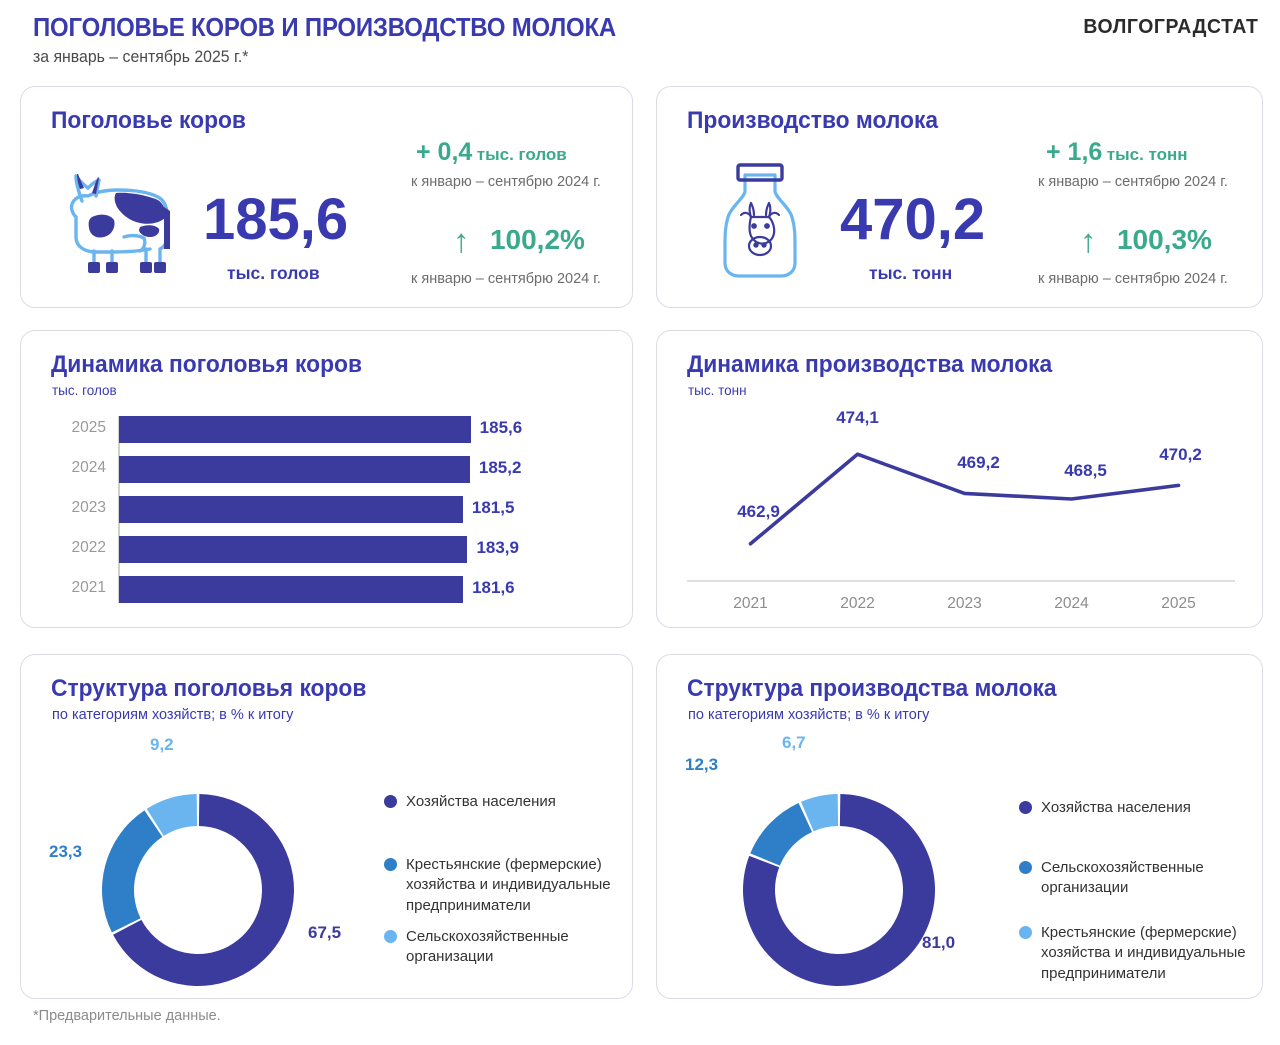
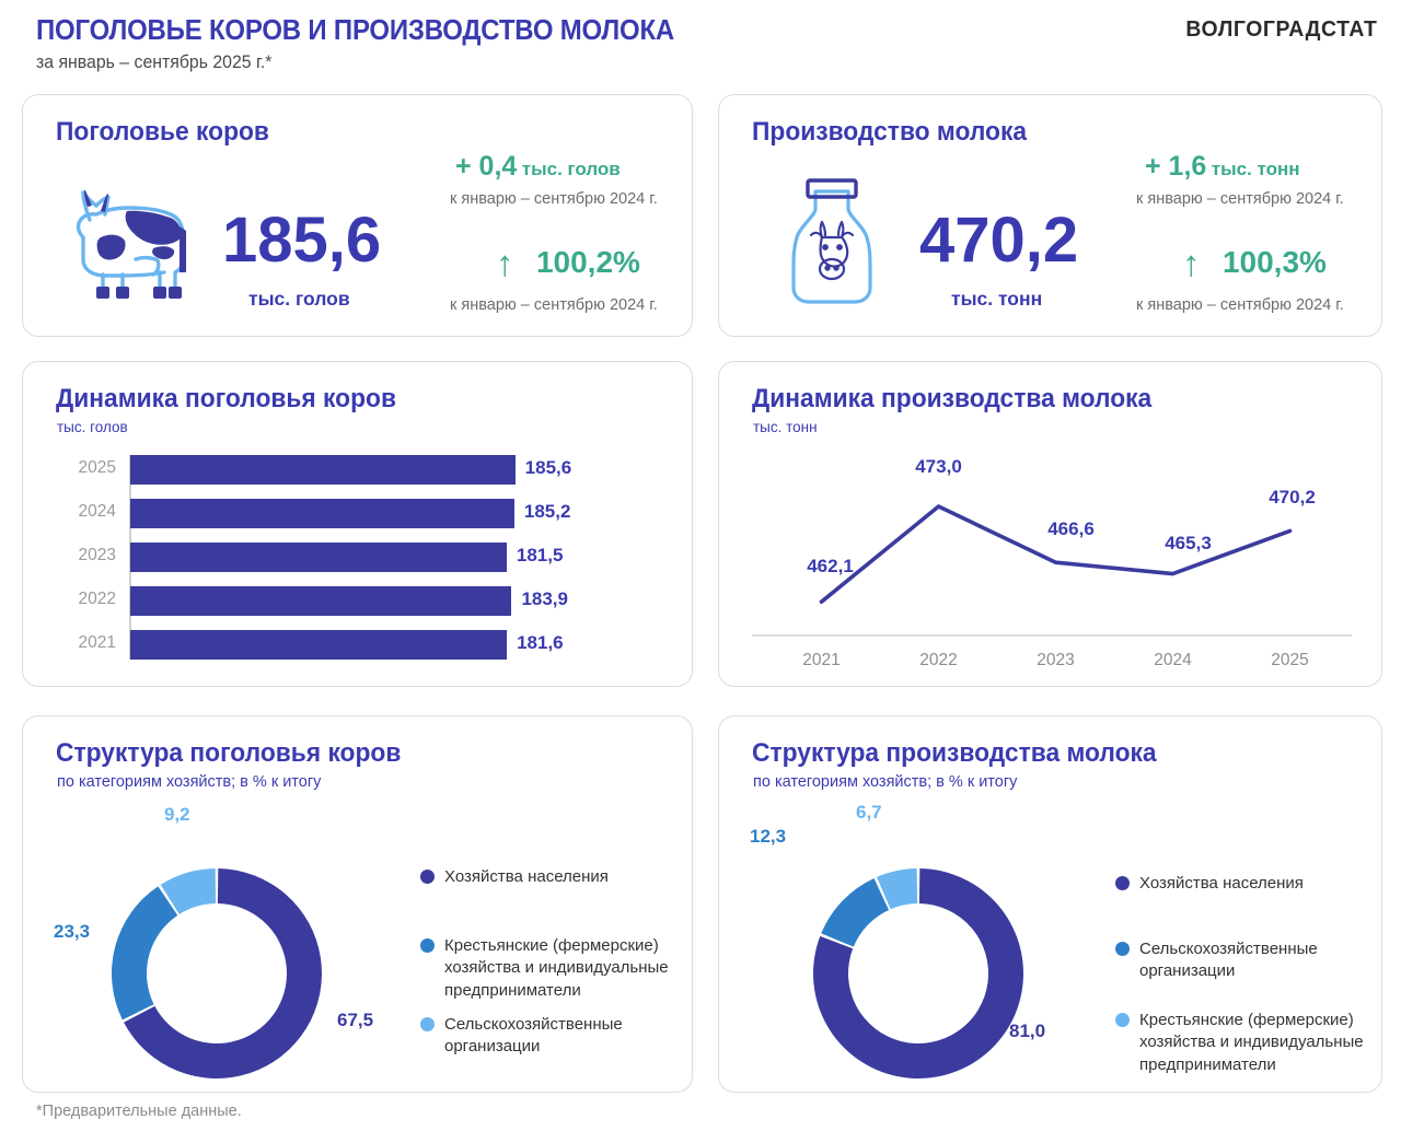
Динамика производства молока/2021: 462,9 -> 462,1
Динамика производства молока/2022: 474,1 -> 473,0
Динамика производства молока/2023: 469,2 -> 466,6
Динамика производства молока/2024: 468,5 -> 465,3
